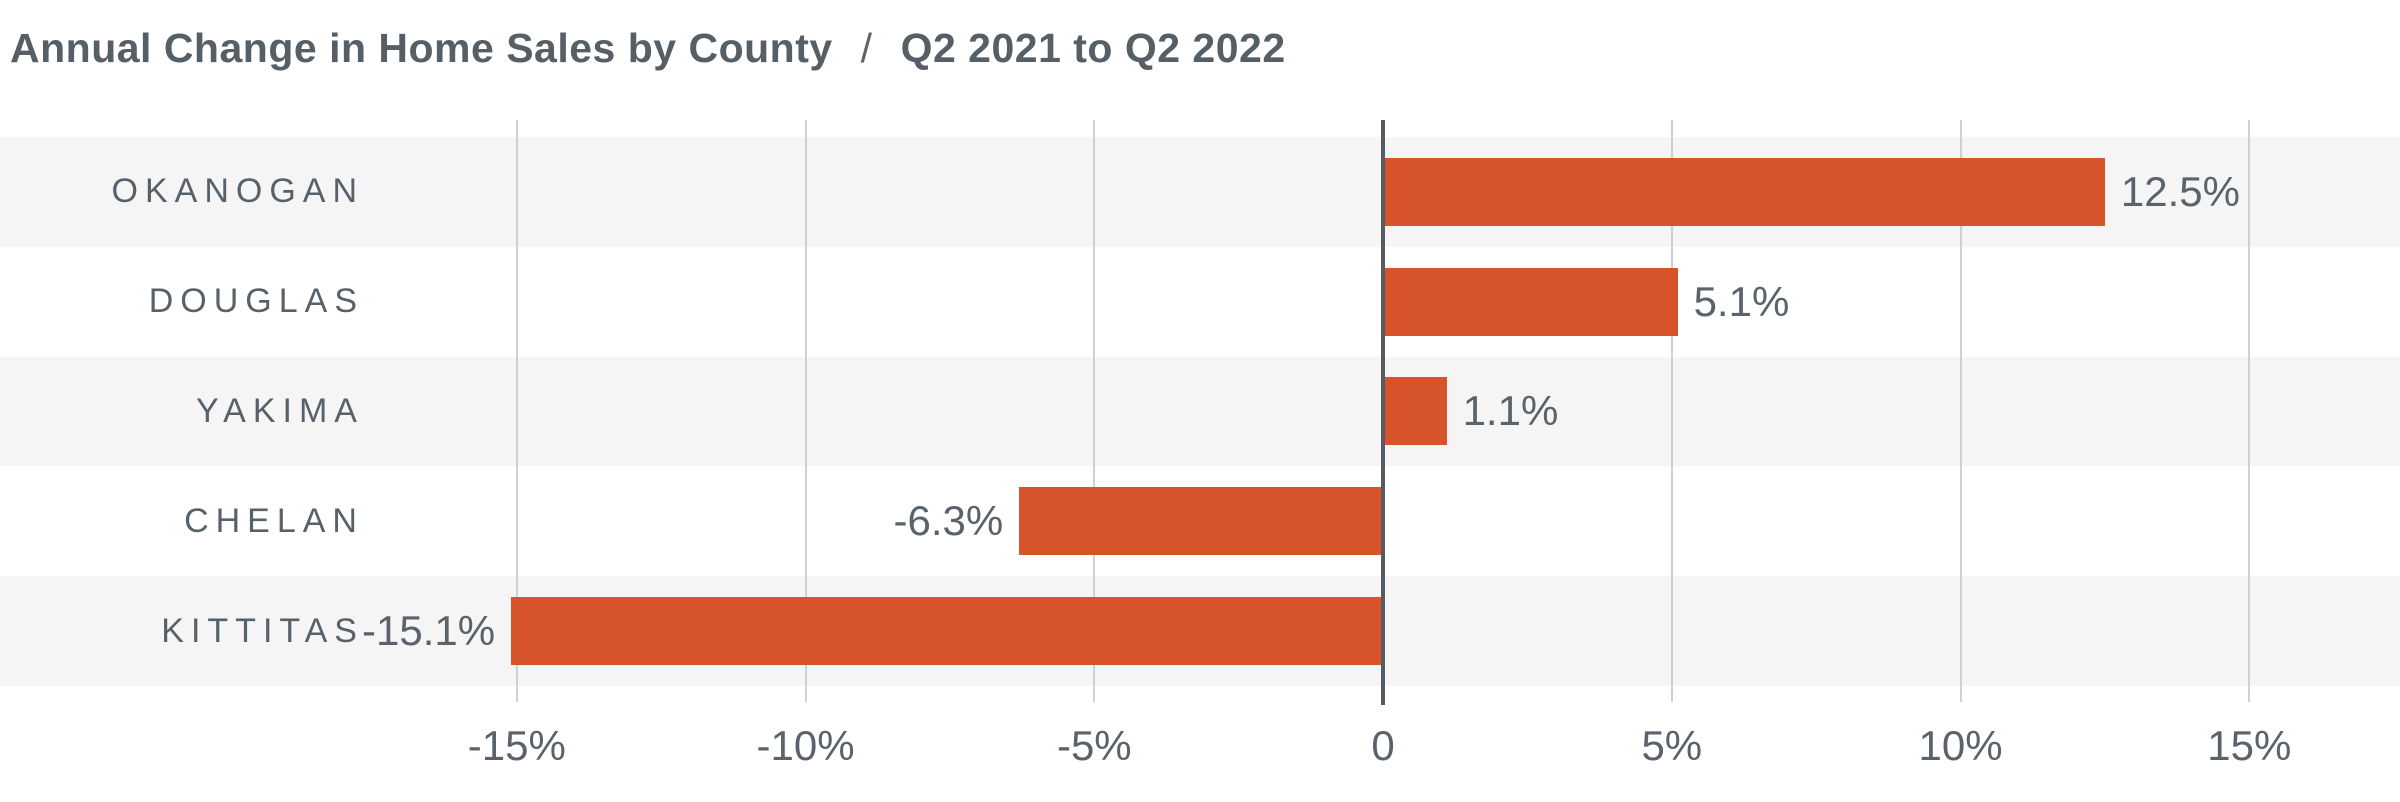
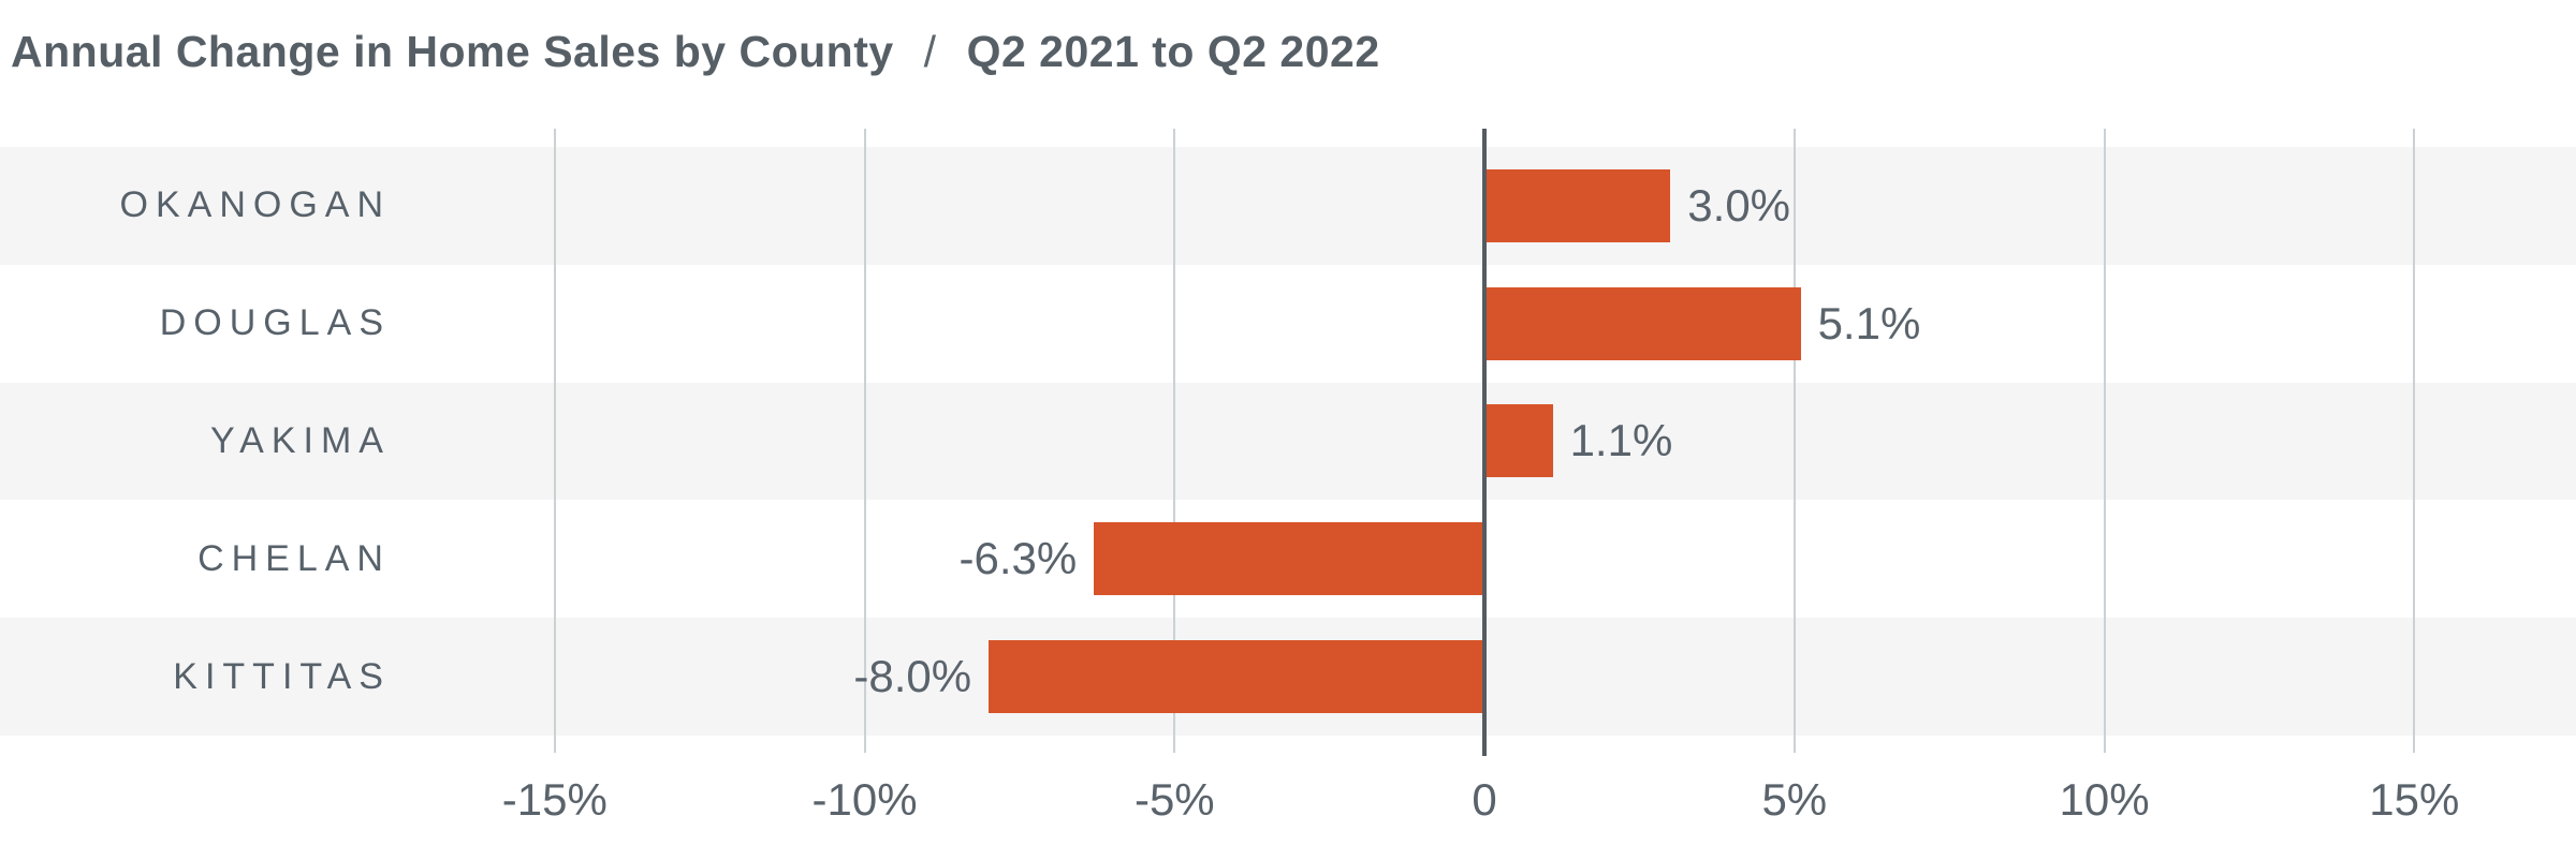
OKANOGAN: 12.5% -> 3.0%
KITTITAS: -15.1% -> -8.0%
